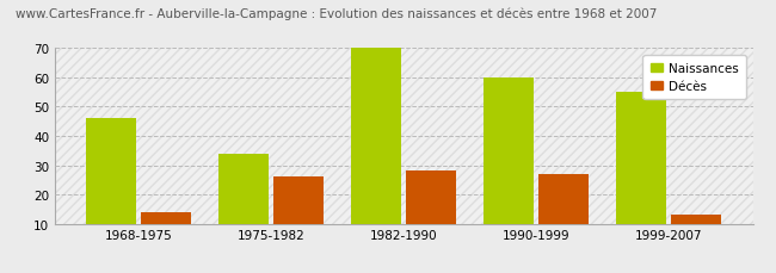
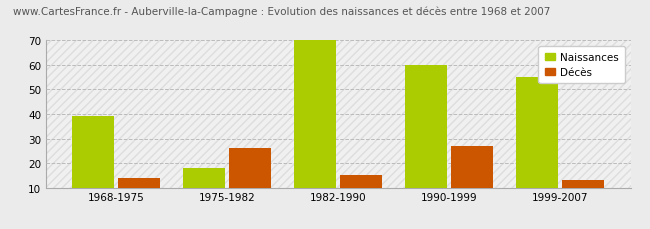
Naissances/1968-1975: 46 -> 39
Naissances/1975-1982: 34 -> 18
Décès/1982-1990: 28 -> 15
